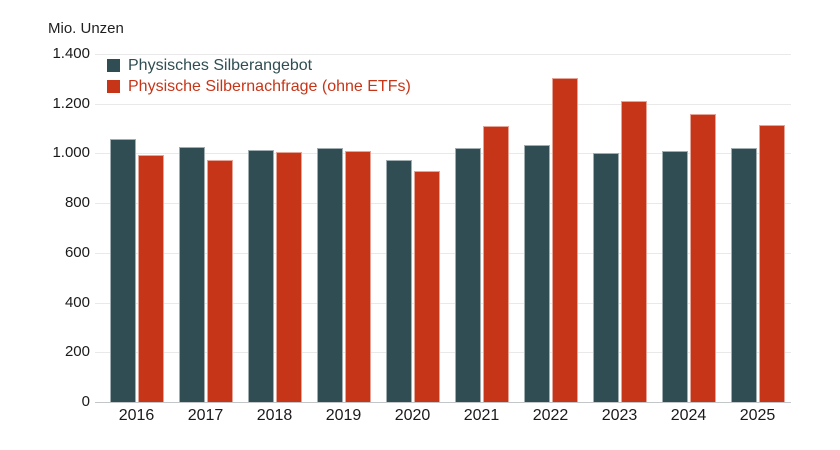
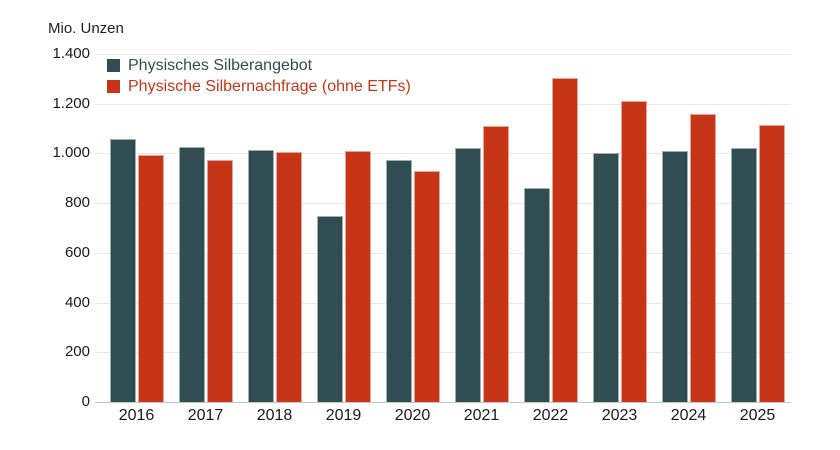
Physisches Silberangebot/2019: 1020 -> 750
Physisches Silberangebot/2022: 1040 -> 860
